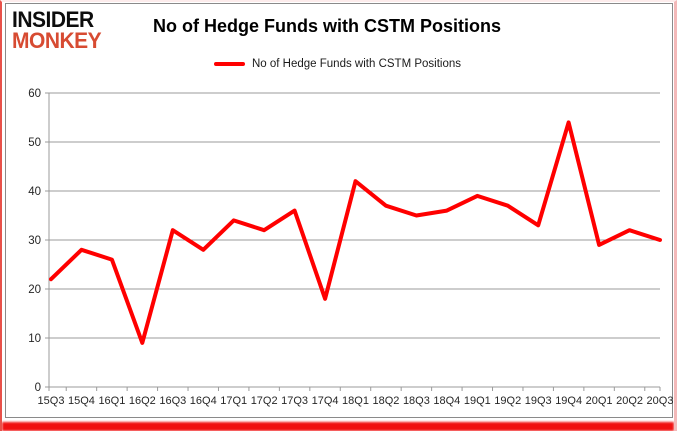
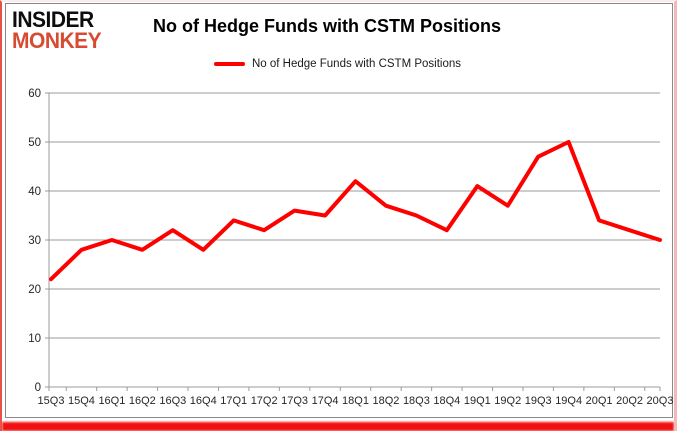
16Q1: 26 -> 30
16Q2: 9 -> 28
17Q4: 18 -> 35
18Q4: 36 -> 32
19Q1: 39 -> 41
19Q3: 33 -> 47
19Q4: 54 -> 50
20Q1: 29 -> 34
